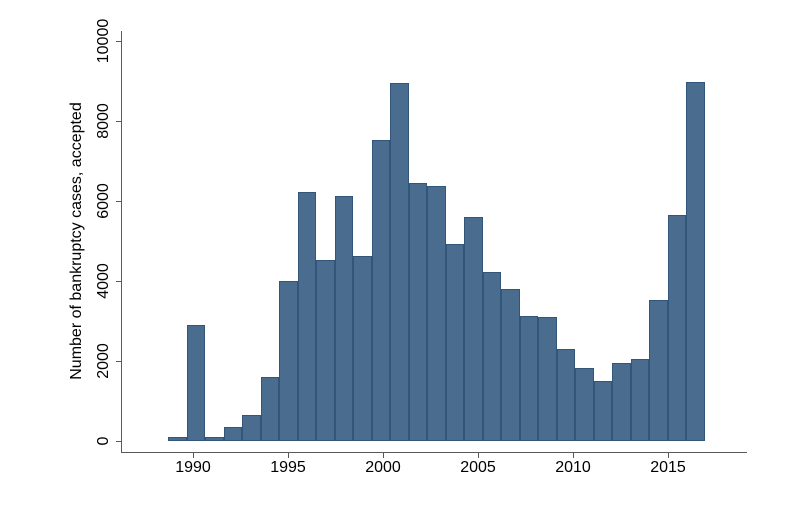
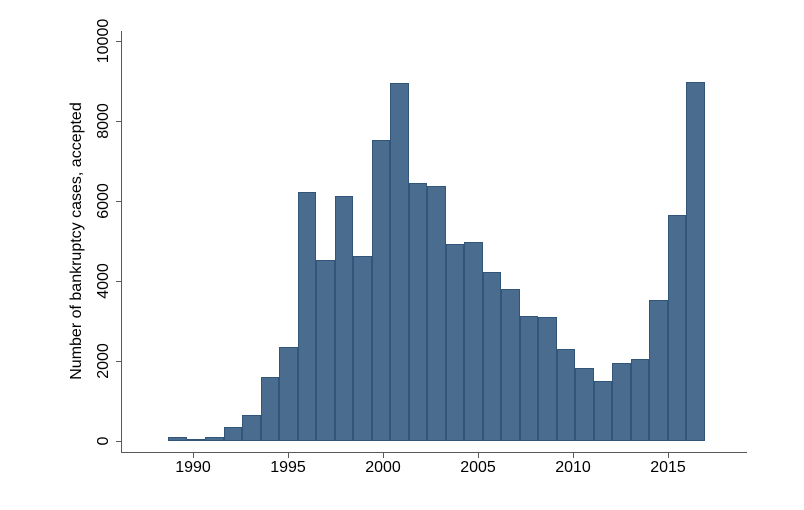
1990: 2900 -> 100
1995: 4000 -> 2400
2005: 5600 -> 5000
